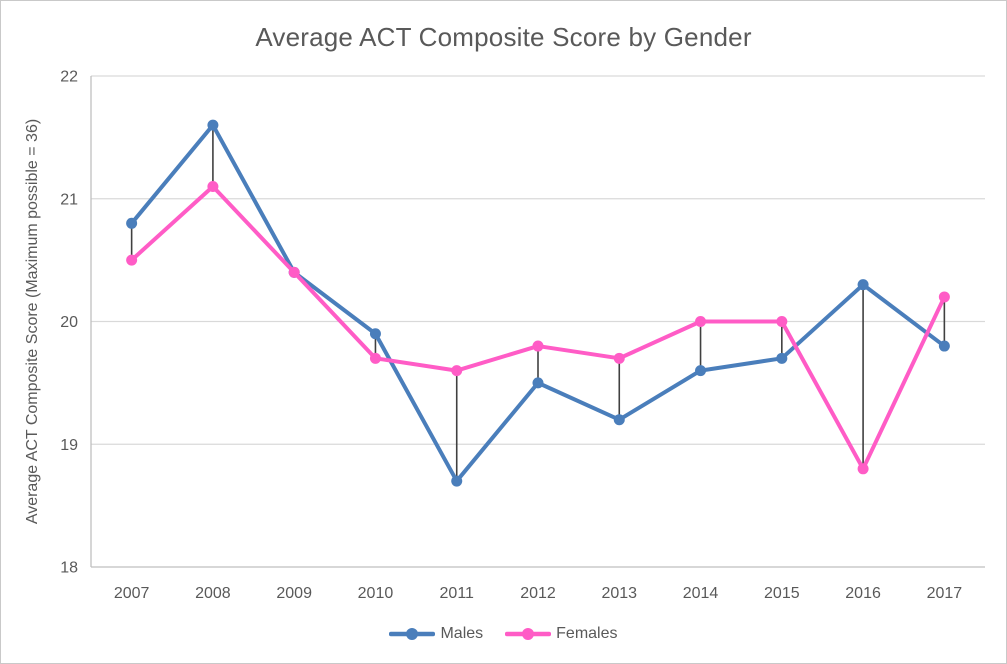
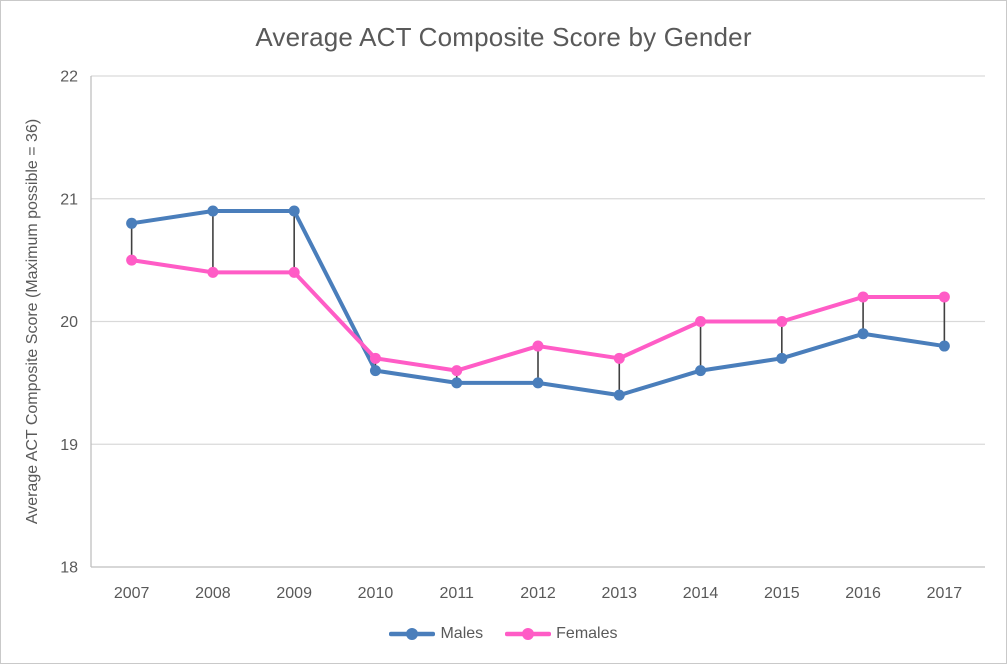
Males/2008: 21.6 -> 20.9
Females/2008: 21.1 -> 20.4
Males/2009: 20.4 -> 20.9
Males/2010: 19.9 -> 19.6
Males/2011: 18.7 -> 19.5
Males/2013: 19.2 -> 19.4
Males/2016: 20.3 -> 19.9
Females/2016: 18.8 -> 20.2
